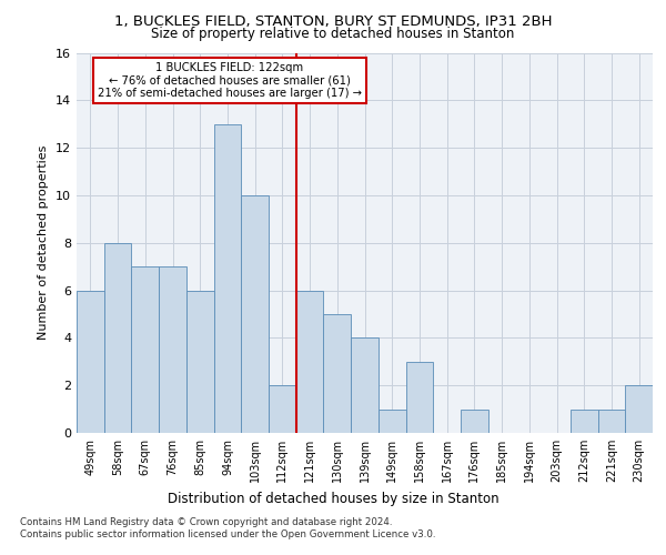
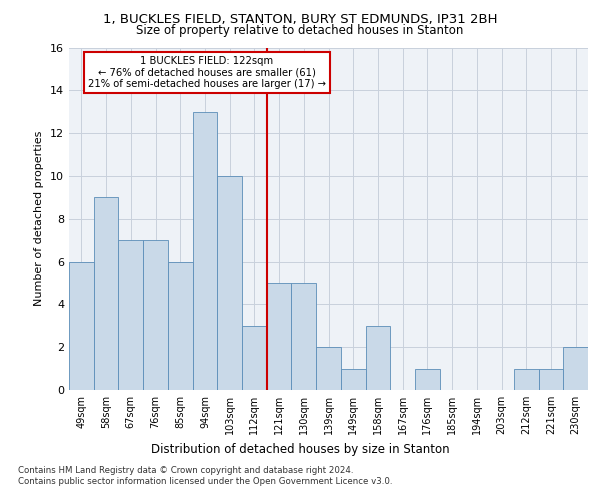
58sqm: 8 -> 9
112sqm: 2 -> 3
121sqm: 6 -> 5
139sqm: 4 -> 2
